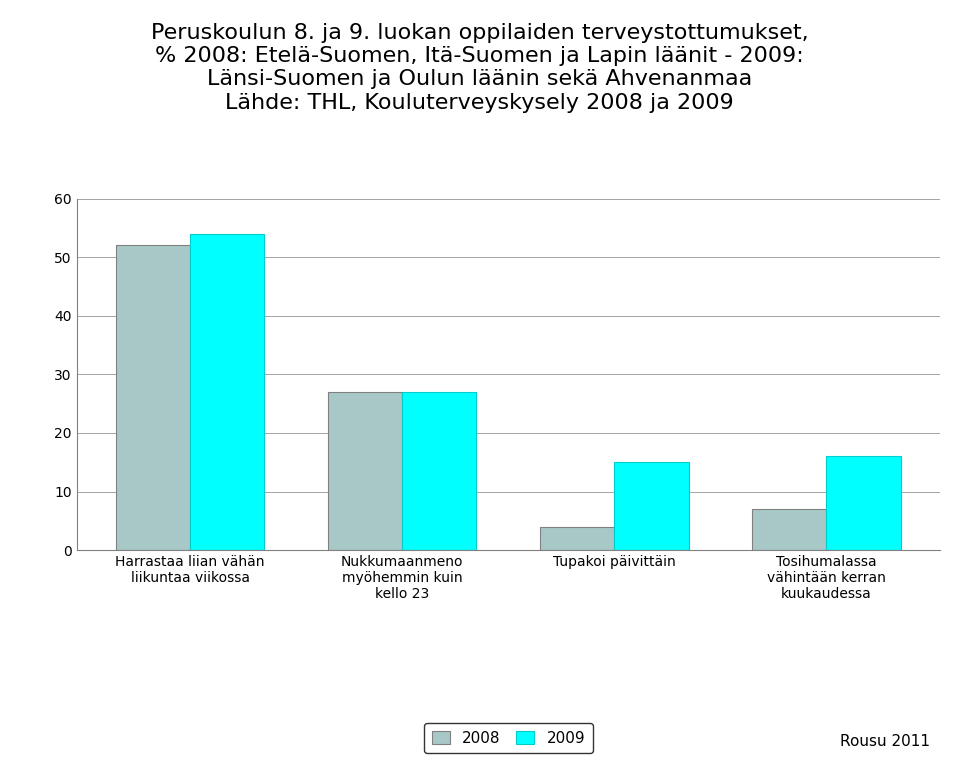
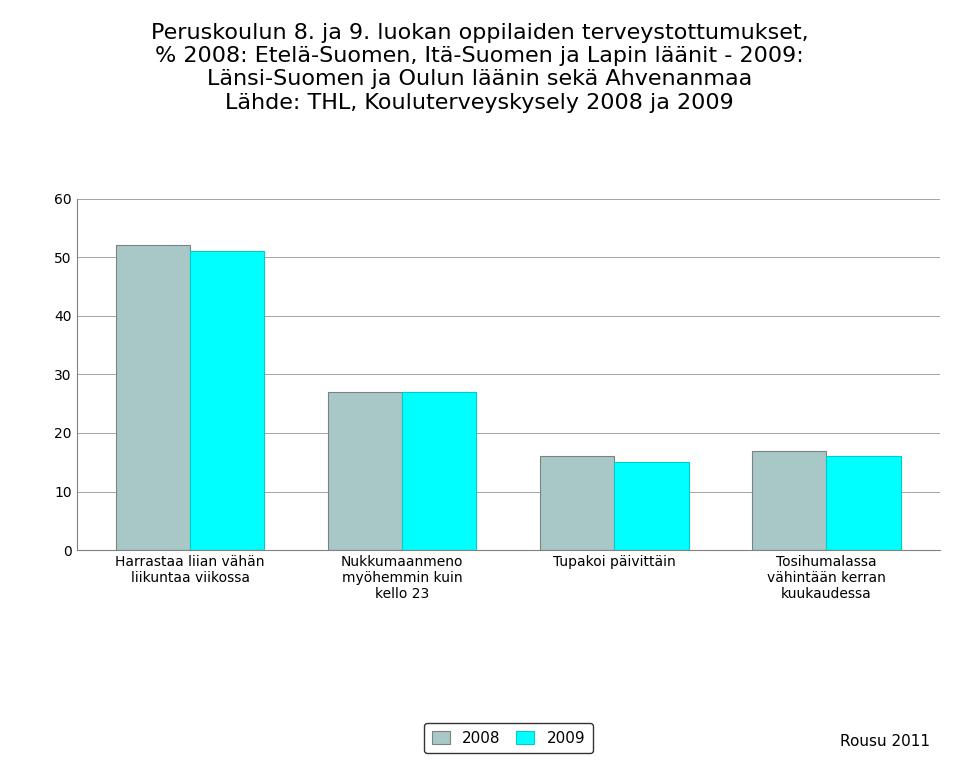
2009/Harrastaa liian vähän liikuntaa viikossa: 54 -> 51
2008/Tupakoi päivittäin: 4 -> 16
2008/Tosihumalassa vähintään kerran kuukaudessa: 7 -> 17
